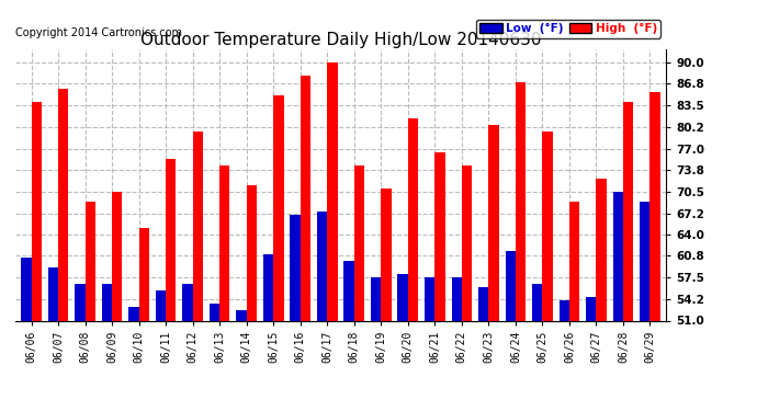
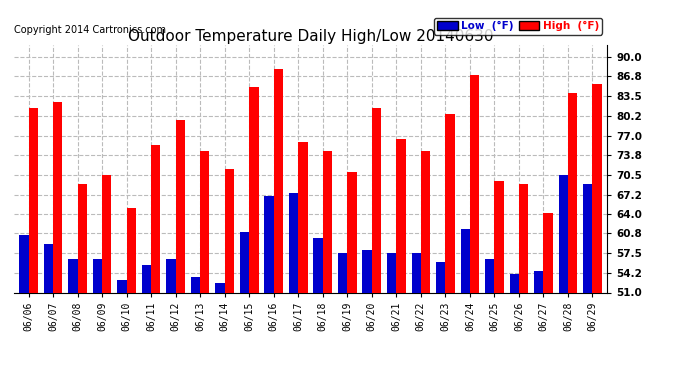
High (°F)/06/06: 84.0 -> 81.6
High (°F)/06/07: 86.0 -> 82.6
High (°F)/06/17: 90.0 -> 76.0
High (°F)/06/25: 79.5 -> 69.4
High (°F)/06/27: 72.5 -> 64.2
